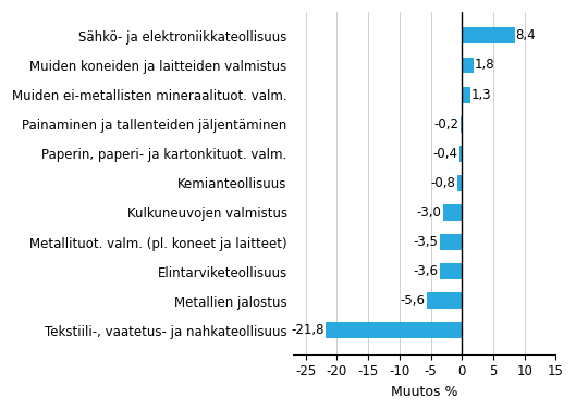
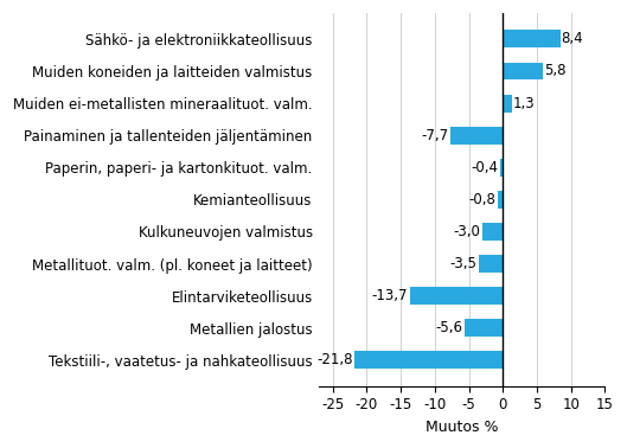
Muiden koneiden ja laitteiden valmistus: 1,8 -> 5,8
Painaminen ja tallenteiden jäljentäminen: -0,2 -> -7,7
Elintarviketeollisuus: -3,6 -> -13,7
